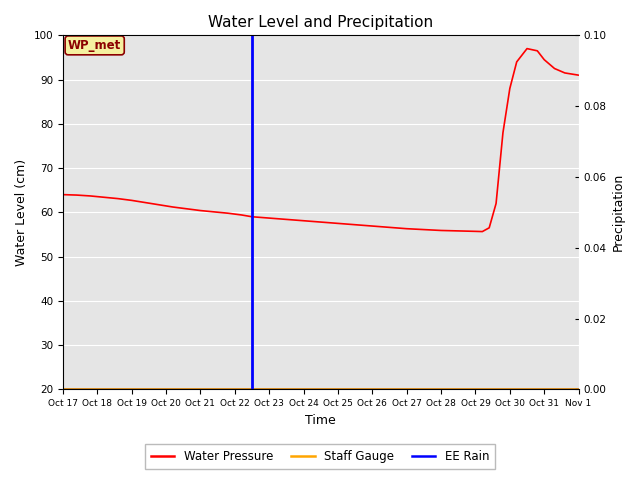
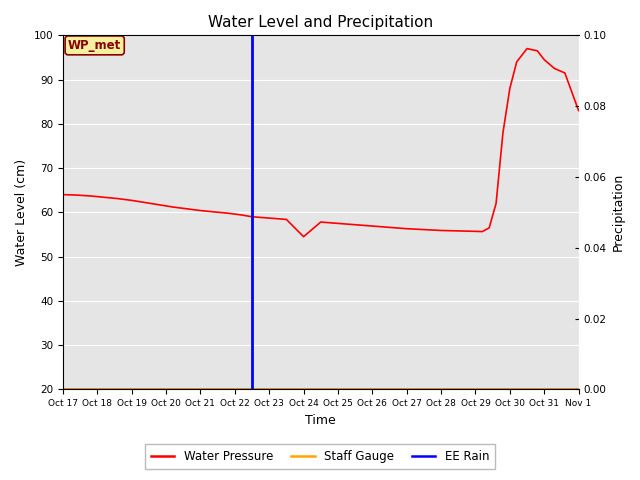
Oct 24: 58.1 -> 54.5
Nov 1: 91.0 -> 83.0
